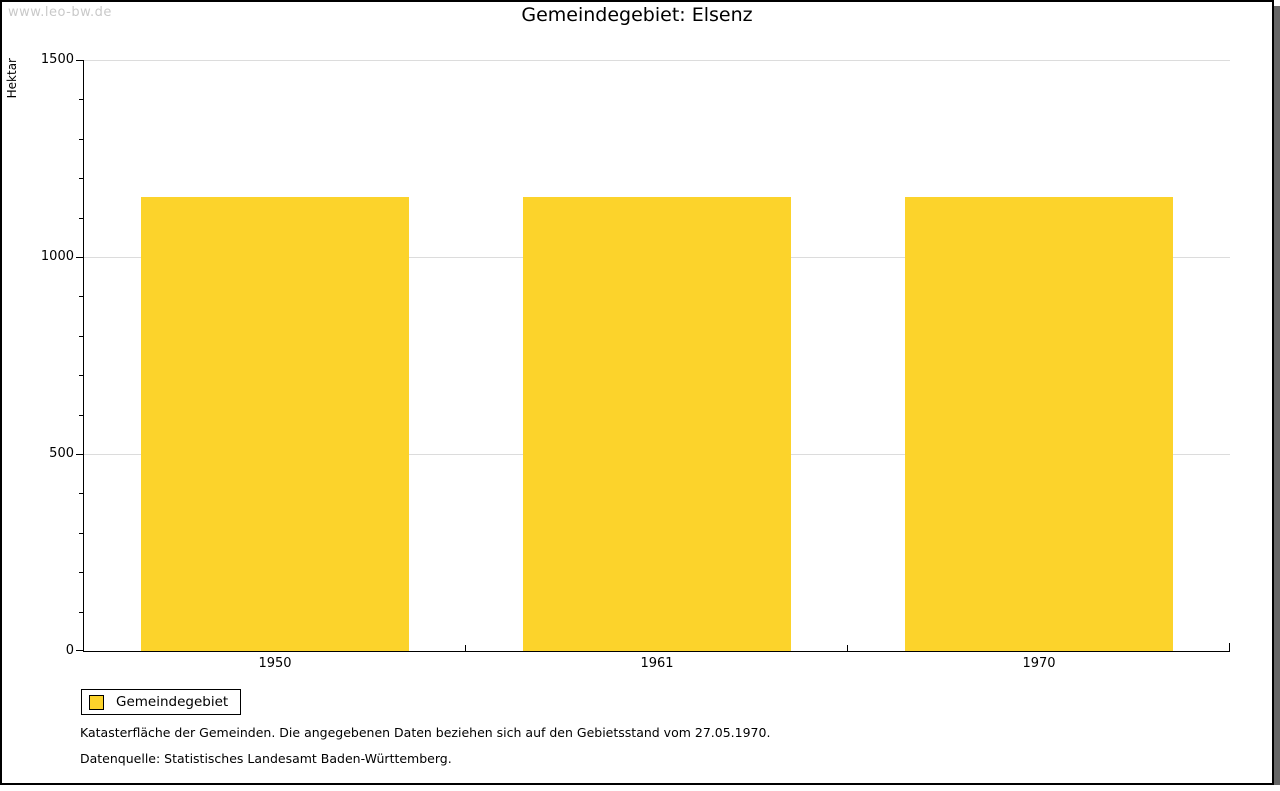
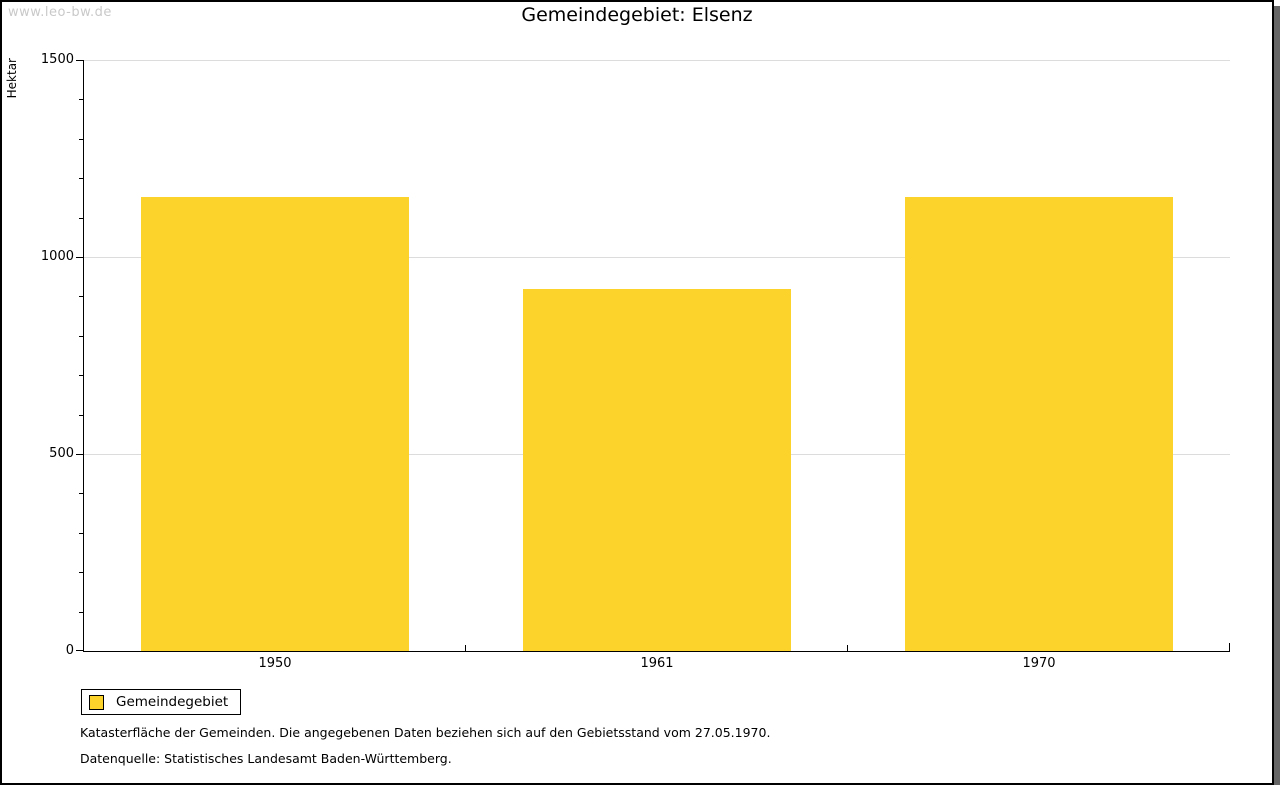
1961: 1150 -> 920
